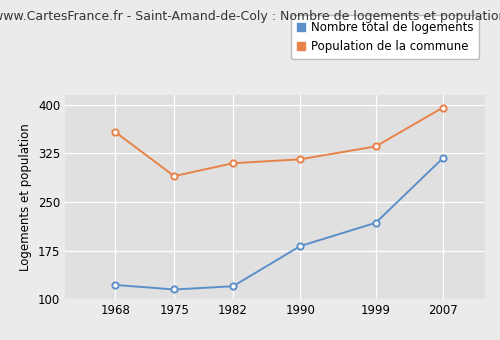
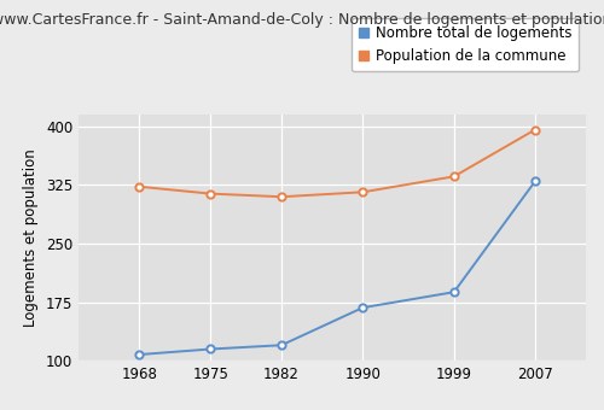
Nombre total de logements/1968: 122 -> 108
Population de la commune/1968: 358 -> 323
Population de la commune/1975: 290 -> 314
Nombre total de logements/1990: 182 -> 168
Nombre total de logements/1999: 218 -> 188
Nombre total de logements/2007: 318 -> 330
